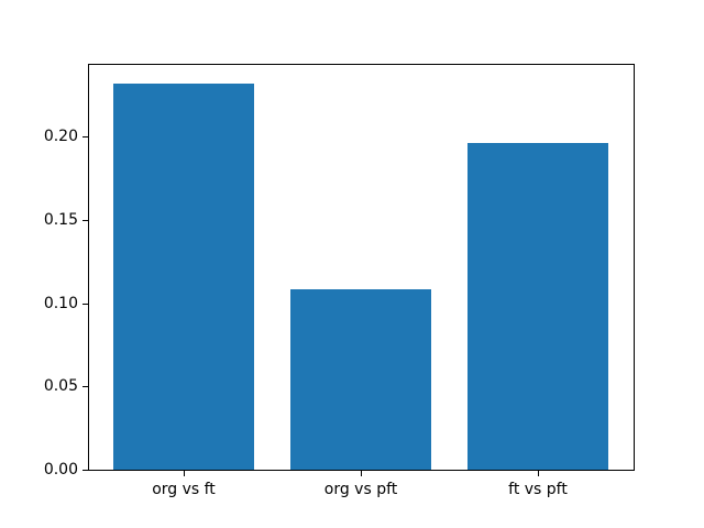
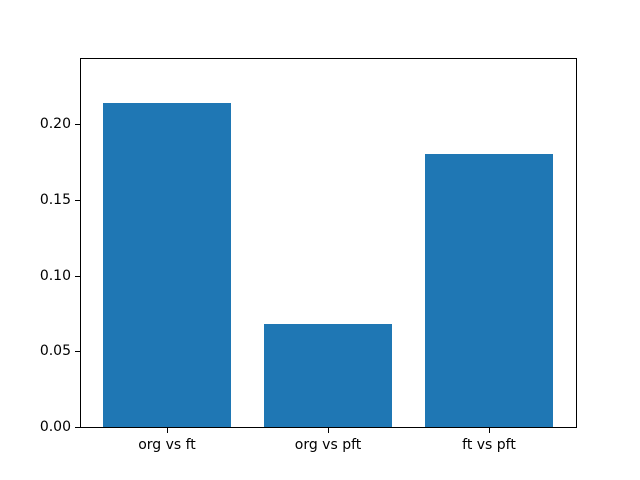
org vs ft: 0.232 -> 0.214
org vs pft: 0.108 -> 0.068
ft vs pft: 0.196 -> 0.180
